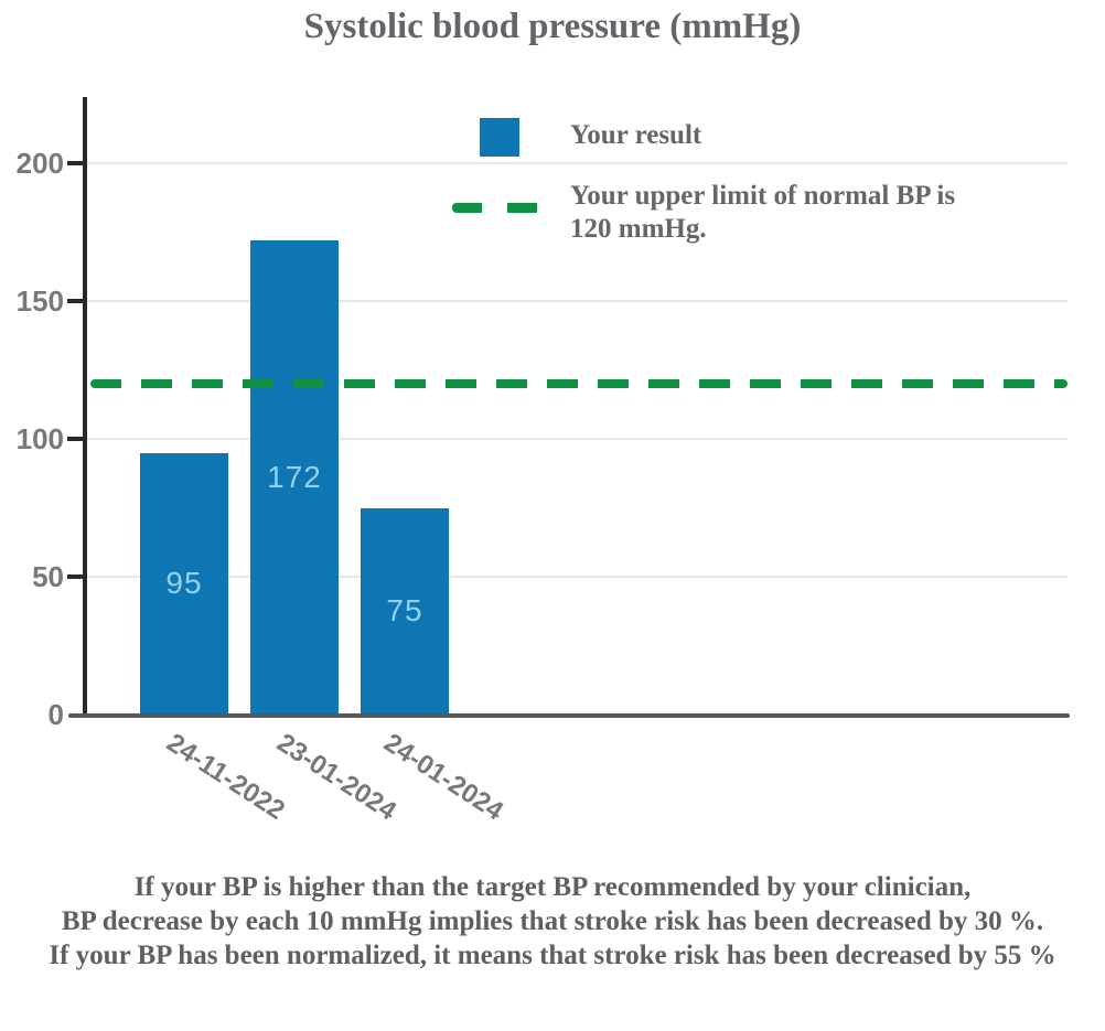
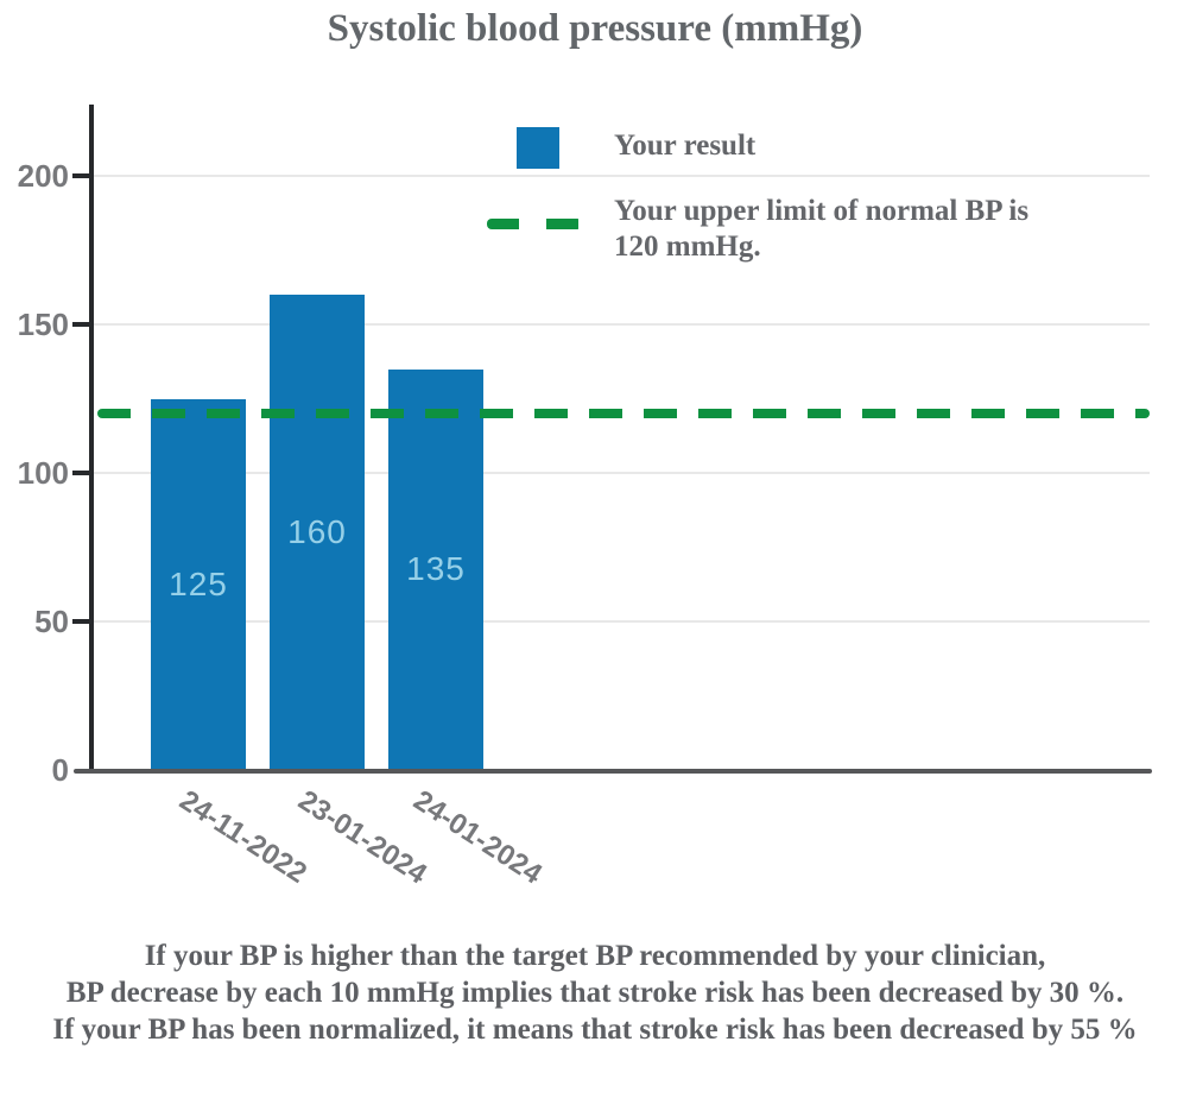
24-11-2022: 95 -> 125
23-01-2024: 172 -> 160
24-01-2024: 75 -> 135
